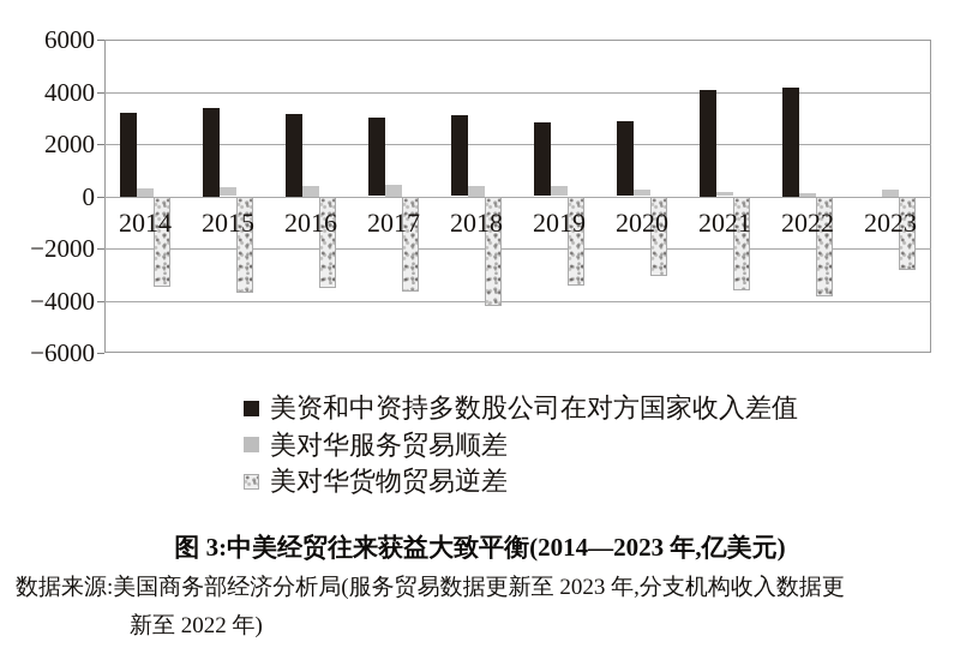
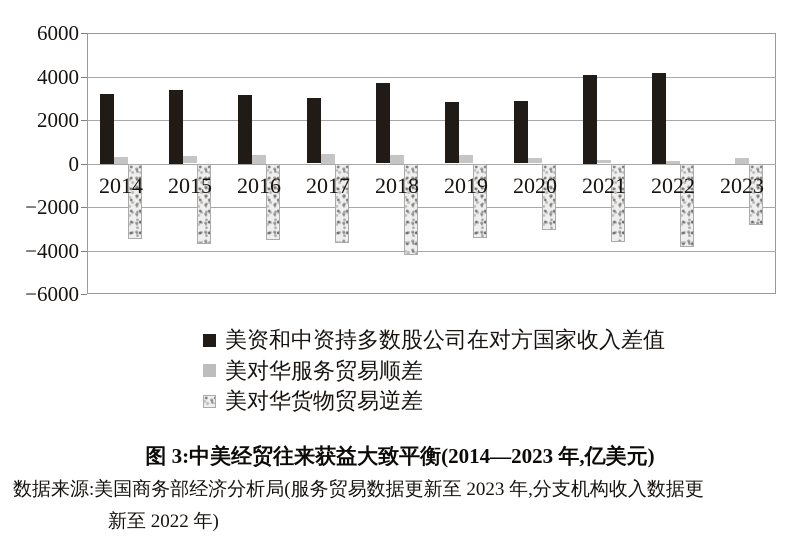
美资和中资持多数股公司在对方国家收入差值/2018: 3100 -> 3700
